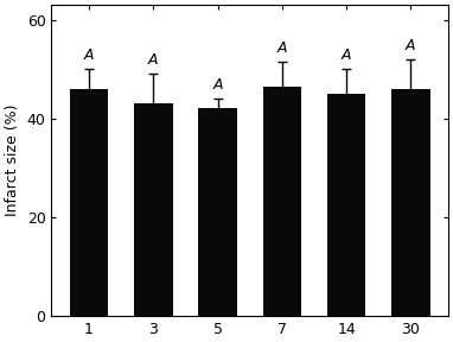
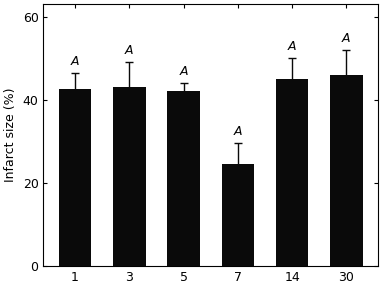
1: 46.0 -> 42.5
7: 46.5 -> 24.5
